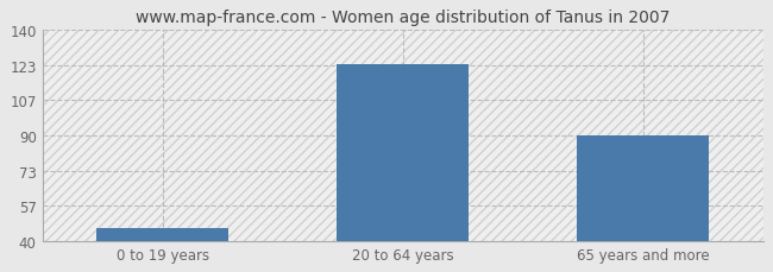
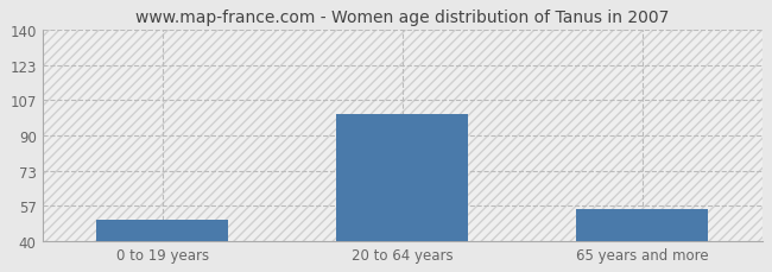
0 to 19 years: 46 -> 50
20 to 64 years: 124 -> 100
65 years and more: 90 -> 55
